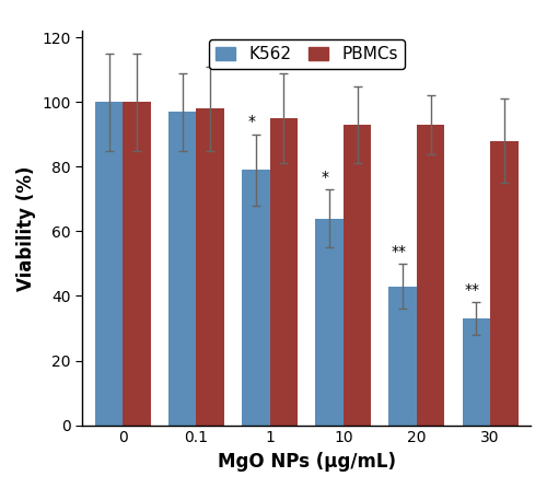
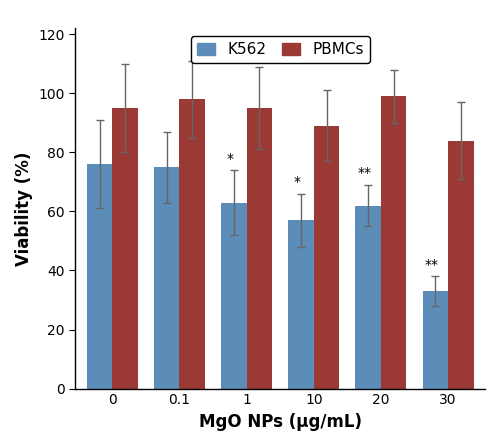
K562/0: 100 -> 76
PBMCs/0: 100 -> 95
K562/0.1: 97 -> 75
K562/1: 79 -> 63
K562/10: 64 -> 57
PBMCs/10: 93 -> 89
K562/20: 43 -> 62
PBMCs/20: 93 -> 99
PBMCs/30: 88 -> 84
